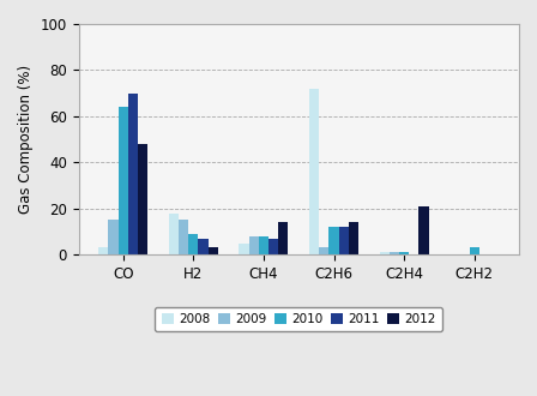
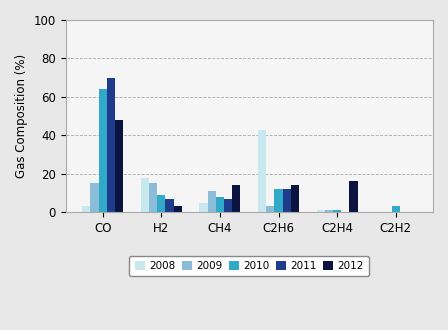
2009/CH4: 8 -> 11
2008/C2H6: 72 -> 43
2012/C2H4: 21 -> 16
